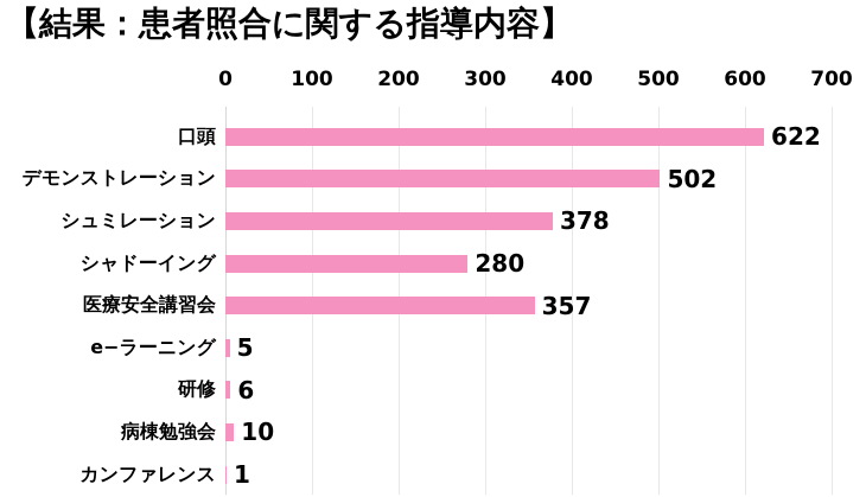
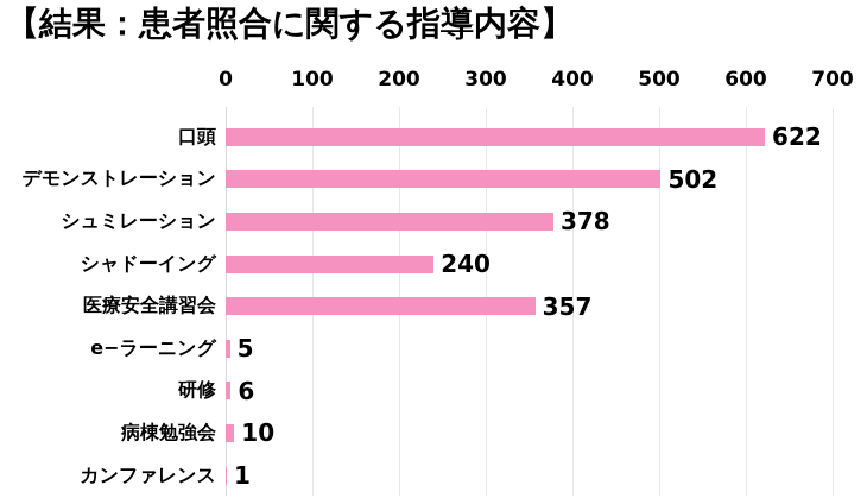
シャドーイング: 280 -> 240
